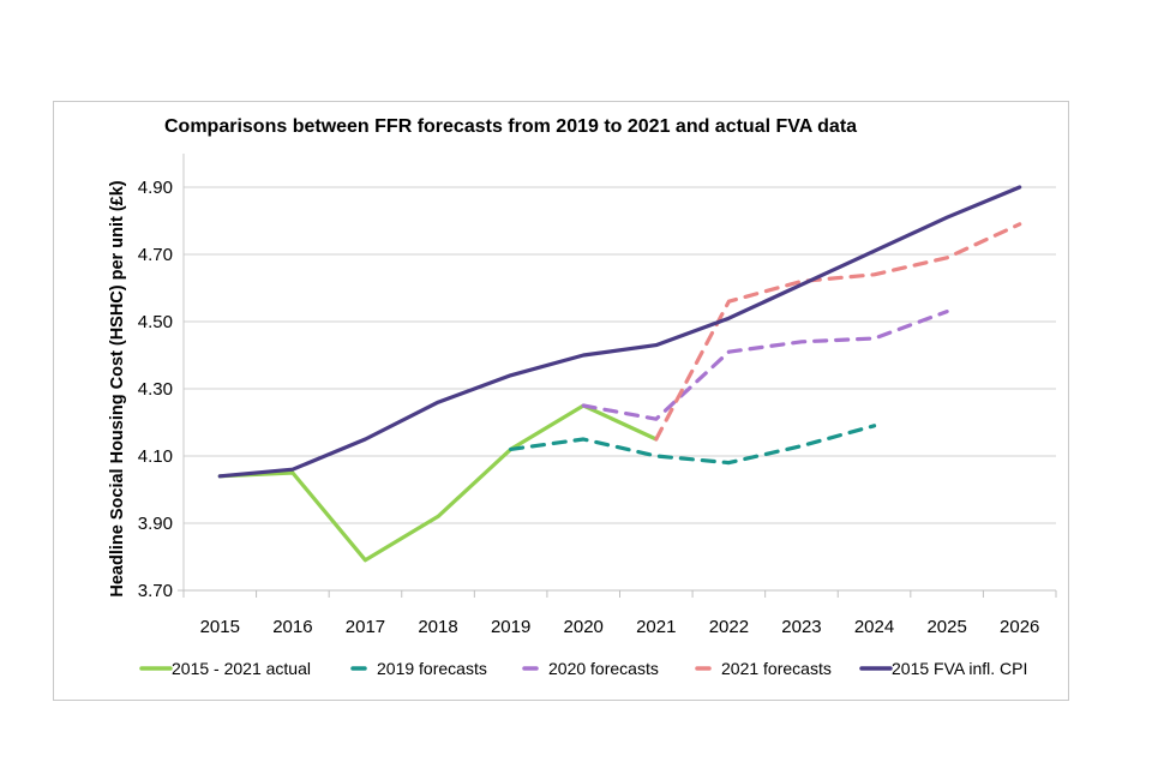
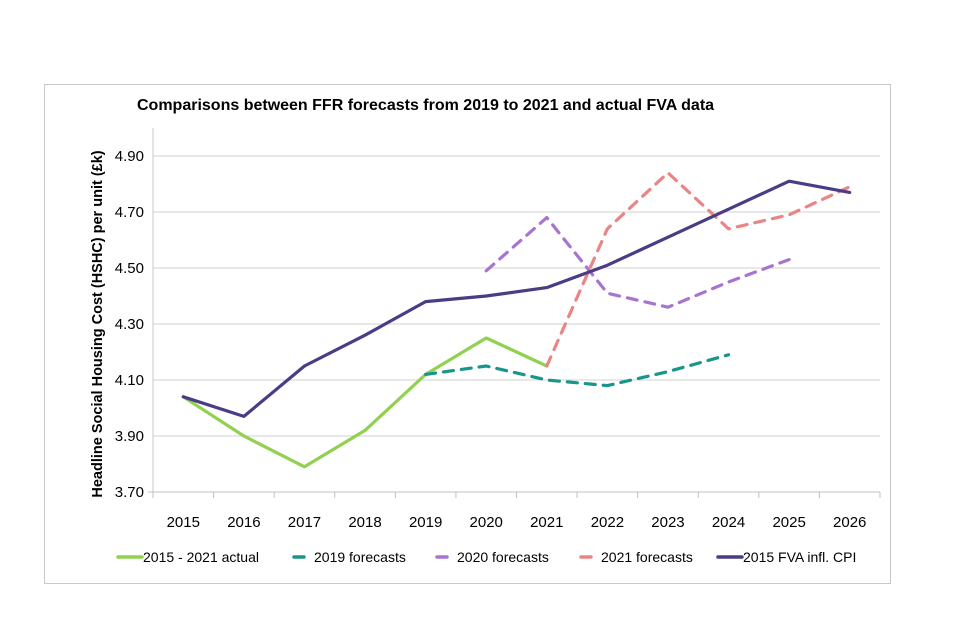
2015 - 2021 actual/2016: 4.05 -> 3.90
2015 FVA infl. CPI/2016: 4.06 -> 3.97
2015 FVA infl. CPI/2019: 4.34 -> 4.38
2020 forecasts/2020: 4.25 -> 4.49
2020 forecasts/2021: 4.21 -> 4.68
2021 forecasts/2022: 4.56 -> 4.64
2020 forecasts/2023: 4.44 -> 4.36
2021 forecasts/2023: 4.62 -> 4.84
2015 FVA infl. CPI/2026: 4.90 -> 4.77
